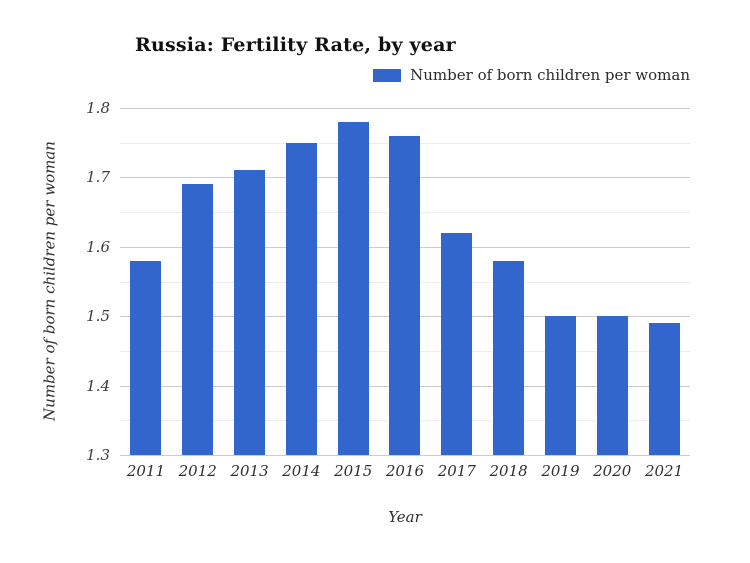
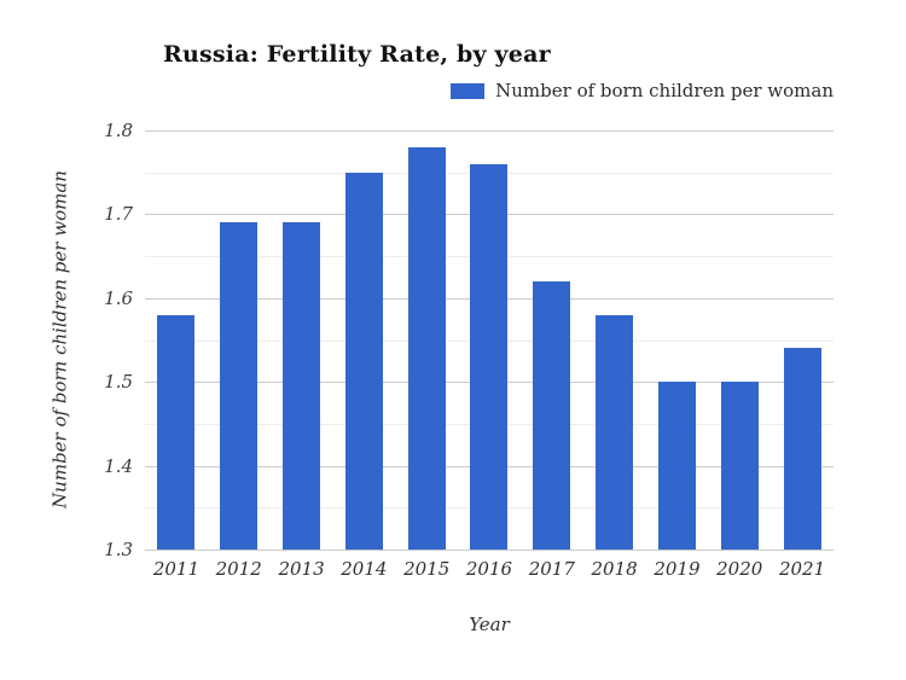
2013: 1.71 -> 1.69
2021: 1.49 -> 1.54
